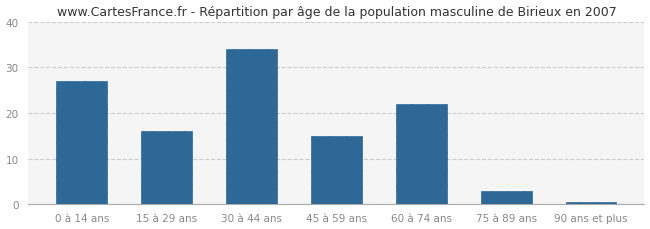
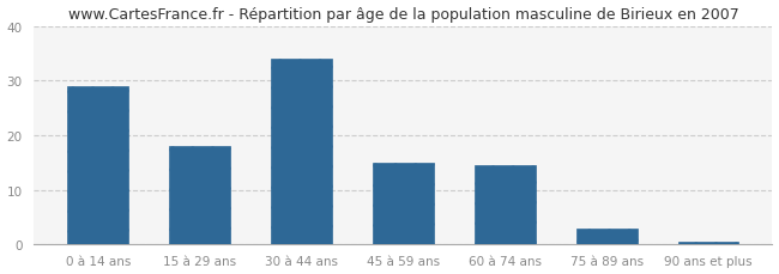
0 à 14 ans: 27.0 -> 29.0
15 à 29 ans: 16.0 -> 18.0
60 à 74 ans: 22.0 -> 14.5
